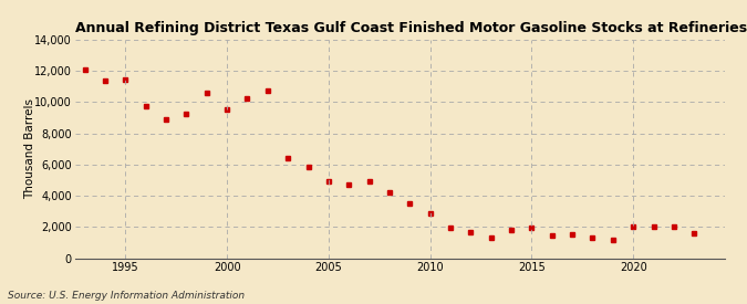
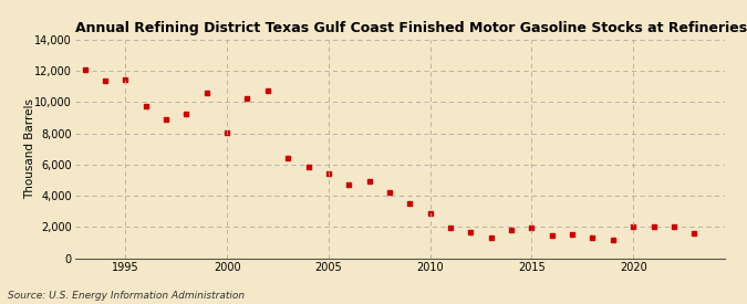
2000: 9,500 -> 8,000
2005: 4,900 -> 5,400
